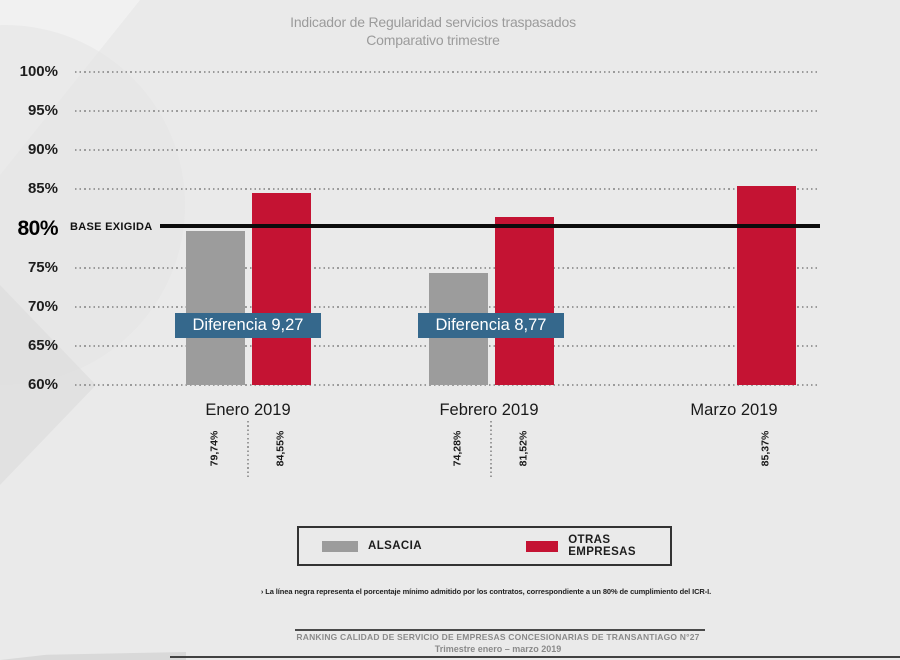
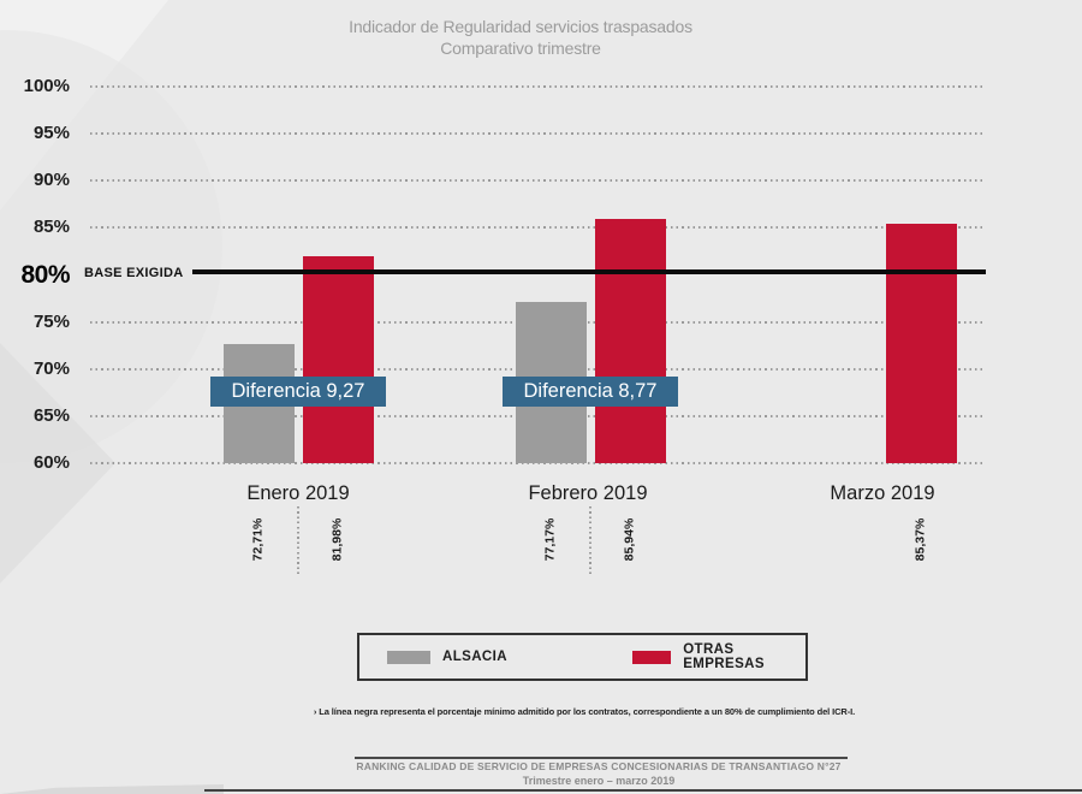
ALSACIA/Enero 2019: 79,74% -> 72,71%
OTRAS EMPRESAS/Enero 2019: 84,55% -> 81,98%
ALSACIA/Febrero 2019: 74,28% -> 77,17%
OTRAS EMPRESAS/Febrero 2019: 81,52% -> 85,94%
